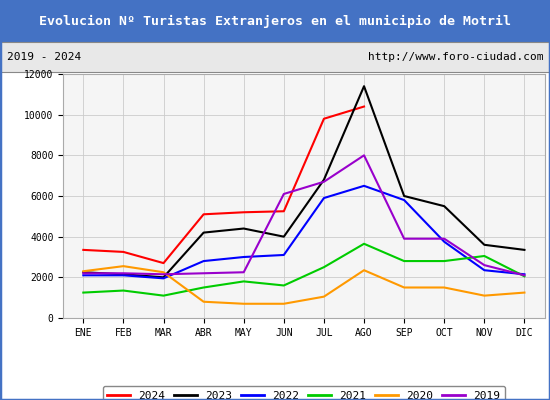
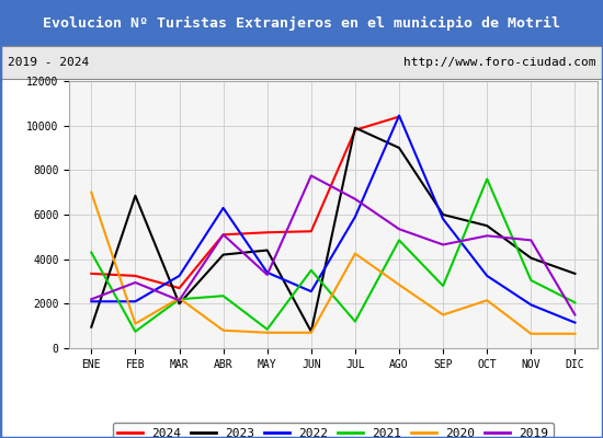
2023/ENE: 2250 -> 950
2021/ENE: 1250 -> 4300
2020/ENE: 2300 -> 7000
2023/FEB: 2150 -> 6850
2021/FEB: 1350 -> 750
2020/FEB: 2550 -> 1100
2019/FEB: 2200 -> 2950
2022/MAR: 1950 -> 3250
2021/MAR: 1100 -> 2200
2022/ABR: 2800 -> 6300
2021/ABR: 1500 -> 2350
2019/ABR: 2200 -> 5100
2022/MAY: 3000 -> 3400
2021/MAY: 1800 -> 850
2019/MAY: 2250 -> 3300
2023/JUN: 4000 -> 750
2022/JUN: 3100 -> 2550
2021/JUN: 1600 -> 3500
2019/JUN: 6100 -> 7750
2023/JUL: 6800 -> 9900
2021/JUL: 2500 -> 1200
2020/JUL: 1050 -> 4250
2023/AGO: 11400 -> 9000
2022/AGO: 6500 -> 10450
2021/AGO: 3650 -> 4850
2020/AGO: 2350 -> 2850
2019/AGO: 8000 -> 5350
2019/SEP: 3900 -> 4650
2022/OCT: 3750 -> 3250
2021/OCT: 2800 -> 7600
2020/OCT: 1500 -> 2150
2019/OCT: 3900 -> 5050
2023/NOV: 3600 -> 4050
2022/NOV: 2350 -> 1950
2020/NOV: 1100 -> 650
2019/NOV: 2600 -> 4850
2022/DIC: 2150 -> 1150
2020/DIC: 1250 -> 650
2019/DIC: 2100 -> 1500
